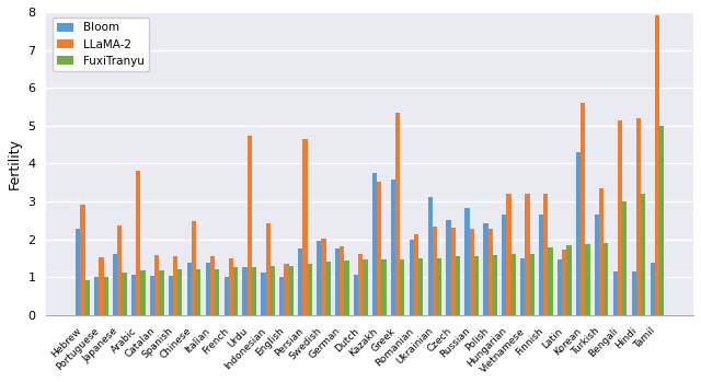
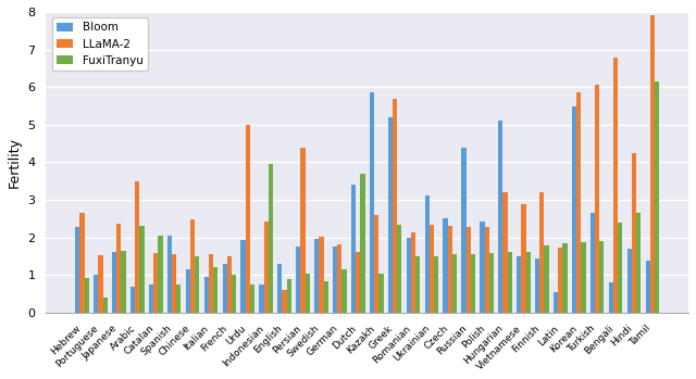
LLaMA-2/Hebrew: 2.92 -> 2.65
FuxiTranyu/Portuguese: 1.00 -> 0.40
FuxiTranyu/Japanese: 1.13 -> 1.65
Bloom/Arabic: 1.07 -> 0.70
LLaMA-2/Arabic: 3.82 -> 3.50
FuxiTranyu/Arabic: 1.18 -> 2.30
Bloom/Catalan: 1.05 -> 0.75
FuxiTranyu/Catalan: 1.18 -> 2.05
Bloom/Spanish: 1.05 -> 2.05
FuxiTranyu/Spanish: 1.20 -> 0.75
Bloom/Chinese: 1.40 -> 1.15
FuxiTranyu/Chinese: 1.22 -> 1.50
Bloom/Italian: 1.40 -> 0.95
Bloom/French: 1.00 -> 1.30
FuxiTranyu/French: 1.28 -> 1.00
Bloom/Urdu: 1.27 -> 1.95
LLaMA-2/Urdu: 4.73 -> 5.00
FuxiTranyu/Urdu: 1.28 -> 0.75
Bloom/Indonesian: 1.13 -> 0.75
FuxiTranyu/Indonesian: 1.30 -> 3.95
Bloom/English: 1.00 -> 1.30
LLaMA-2/English: 1.35 -> 0.60
FuxiTranyu/English: 1.30 -> 0.90
LLaMA-2/Persian: 4.65 -> 4.40
FuxiTranyu/Persian: 1.35 -> 1.05
FuxiTranyu/Swedish: 1.42 -> 0.85
FuxiTranyu/German: 1.45 -> 1.15
Bloom/Dutch: 1.07 -> 3.40
FuxiTranyu/Dutch: 1.47 -> 3.70
Bloom/Kazakh: 3.75 -> 5.85
LLaMA-2/Kazakh: 3.52 -> 2.60
FuxiTranyu/Kazakh: 1.47 -> 1.05
Bloom/Greek: 3.57 -> 5.20
LLaMA-2/Greek: 5.35 -> 5.70
FuxiTranyu/Greek: 1.47 -> 2.35
Bloom/Russian: 2.83 -> 4.40
Bloom/Hungarian: 2.67 -> 5.10
LLaMA-2/Vietnamese: 3.22 -> 2.90
Bloom/Finnish: 2.67 -> 1.45
Bloom/Latin: 1.47 -> 0.55
Bloom/Korean: 4.30 -> 5.50
LLaMA-2/Korean: 5.60 -> 5.85
LLaMA-2/Turkish: 3.35 -> 6.05
Bloom/Bengali: 1.17 -> 0.80
LLaMA-2/Bengali: 5.13 -> 6.80
FuxiTranyu/Bengali: 3.00 -> 2.40
Bloom/Hindi: 1.17 -> 1.70
LLaMA-2/Hindi: 5.20 -> 4.25
FuxiTranyu/Hindi: 3.20 -> 2.65
FuxiTranyu/Tamil: 5.00 -> 6.15
